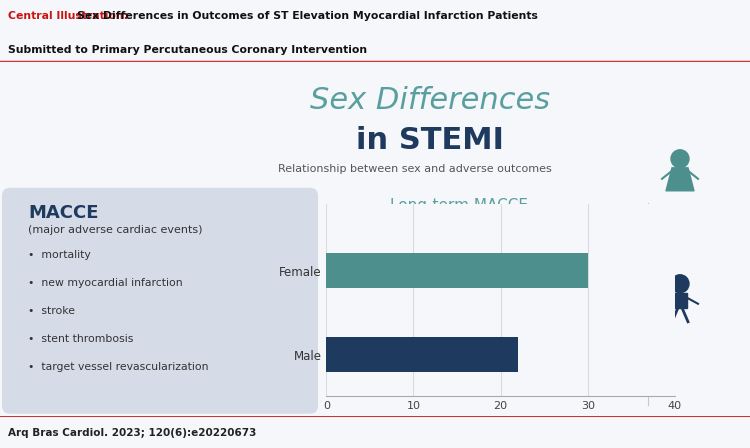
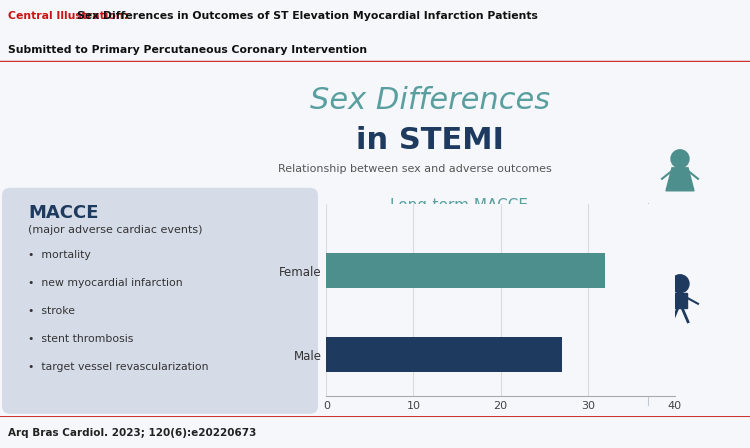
Female: 30 -> 32
Male: 22 -> 27
